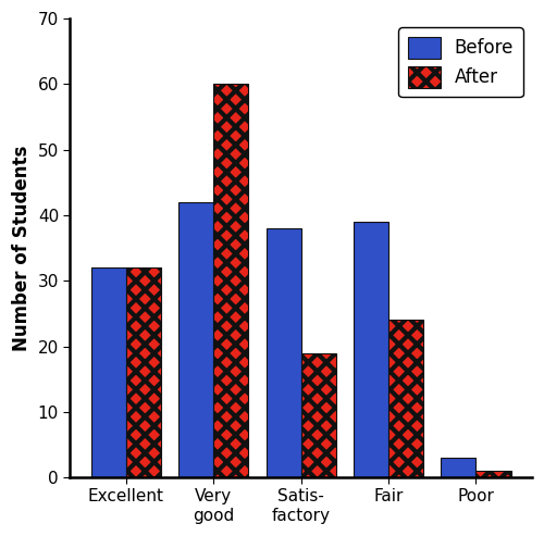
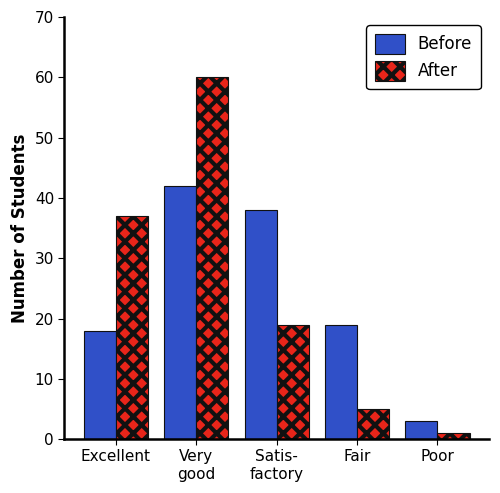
Before/Excellent: 32 -> 18
After/Excellent: 32 -> 37
Before/Fair: 39 -> 19
After/Fair: 24 -> 5
